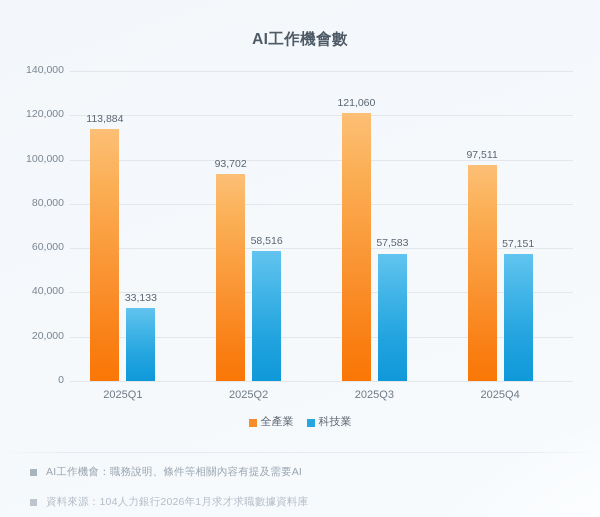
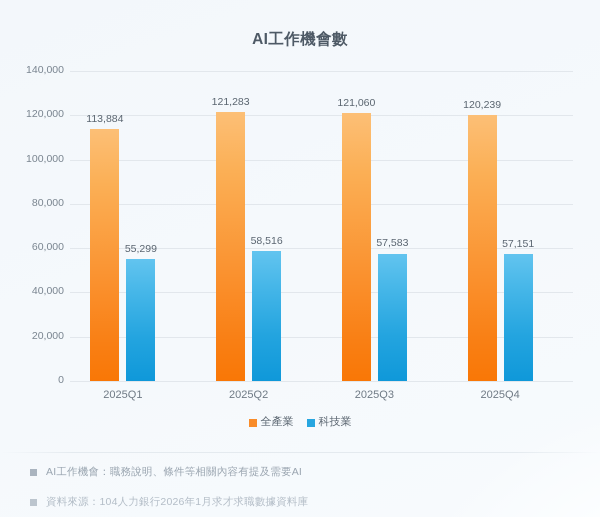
科技業/2025Q1: 33,133 -> 55,299
全產業/2025Q2: 93,702 -> 121,283
全產業/2025Q4: 97,511 -> 120,239
